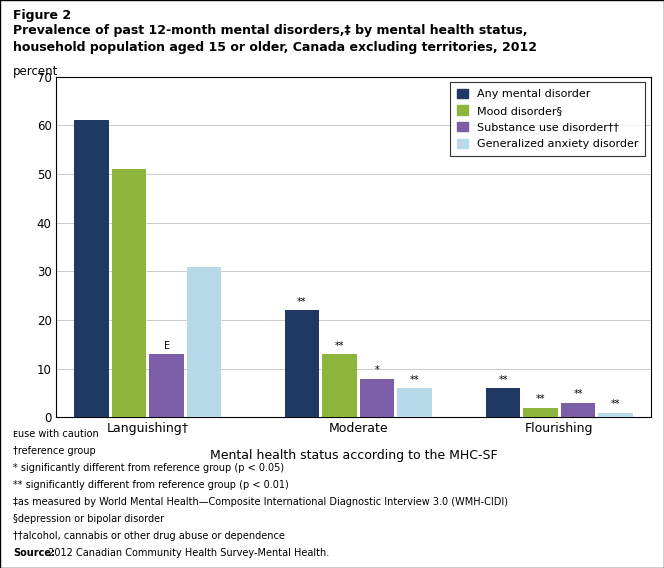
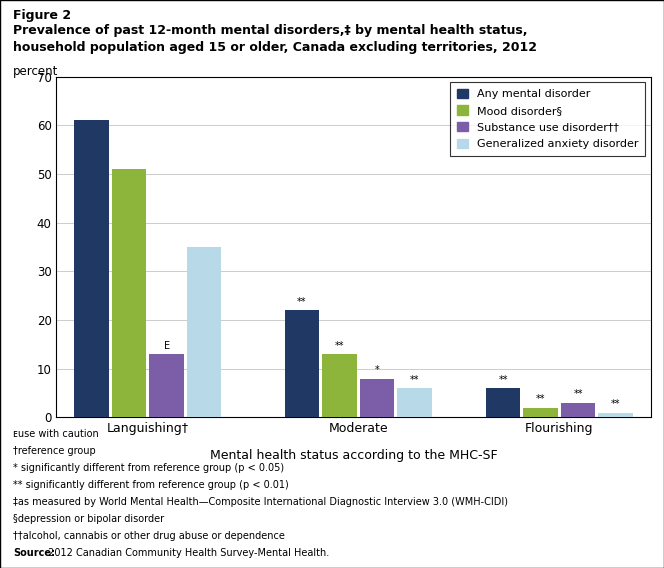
Generalized anxiety disorder/Languishing†: 31 -> 35
